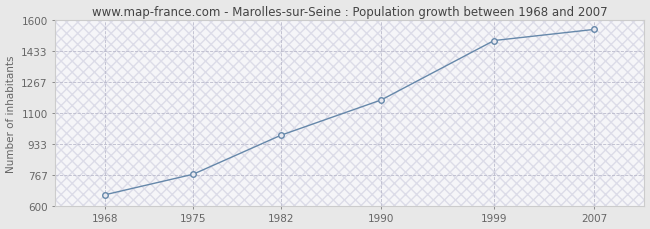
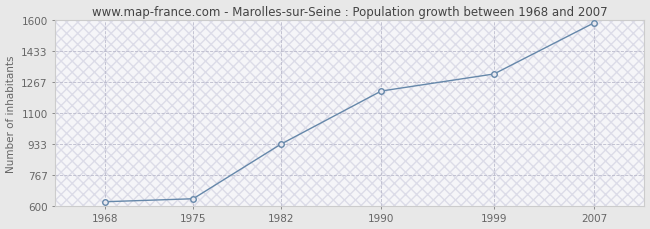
1968: 660 -> 620
1975: 770 -> 640
1982: 980 -> 930
1990: 1170 -> 1220
1999: 1490 -> 1310
2007: 1550 -> 1590
